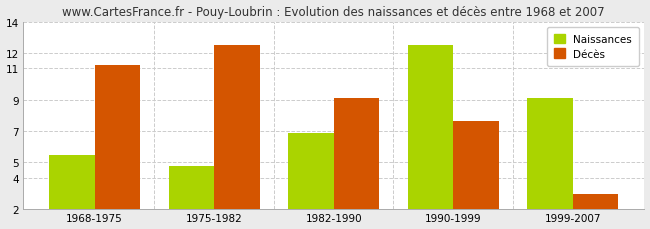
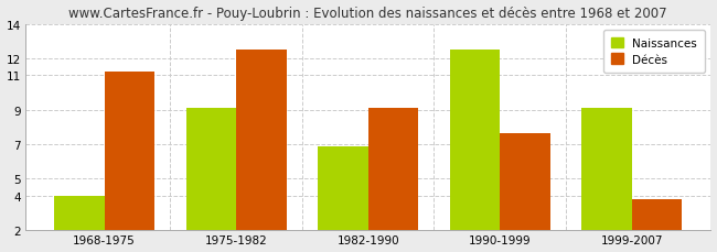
Naissances/1968-1975: 5.5 -> 4.0
Naissances/1975-1982: 4.8 -> 9.1
Décès/1999-2007: 3.0 -> 3.8
